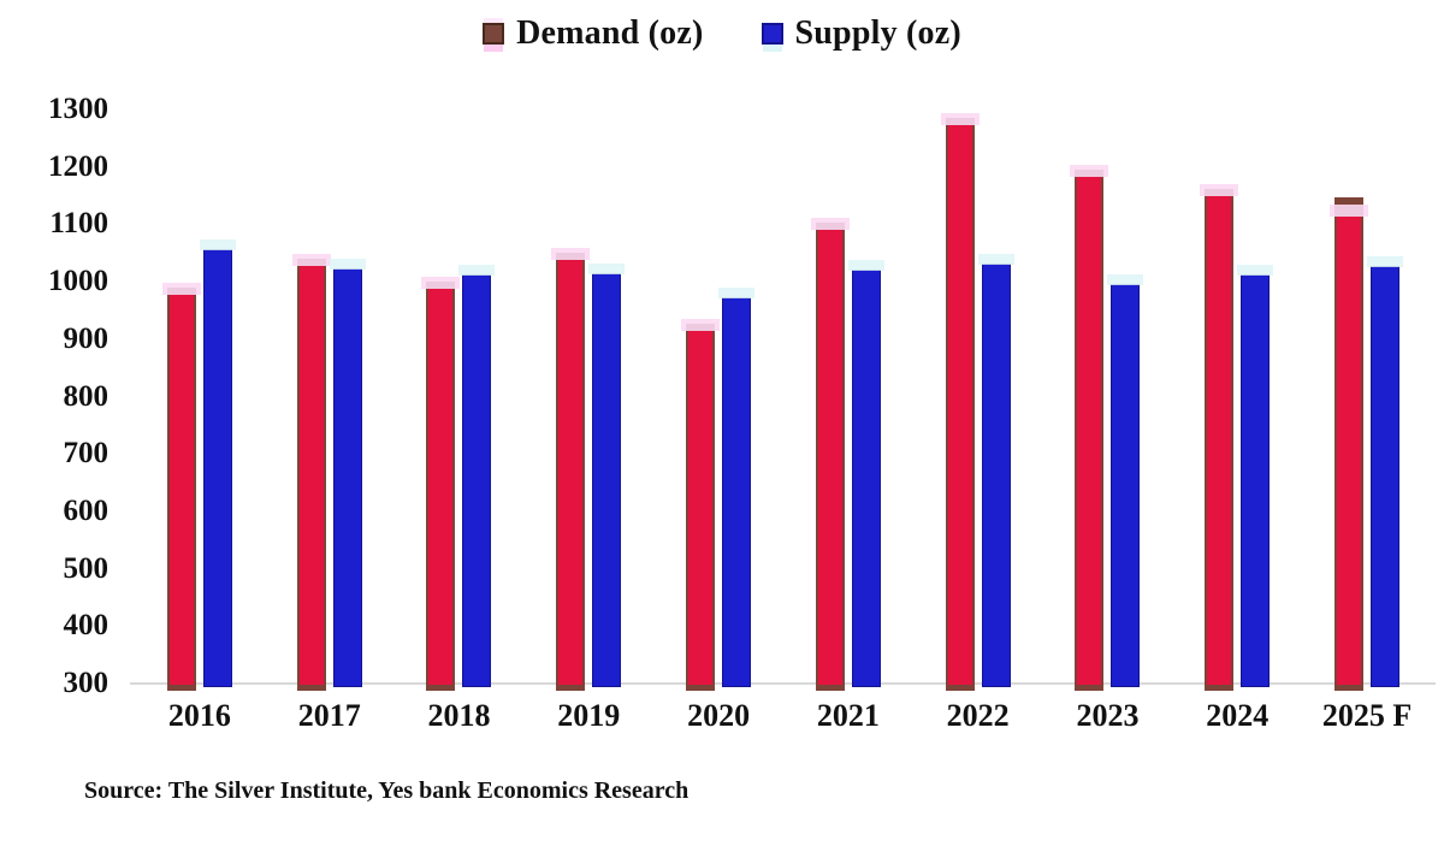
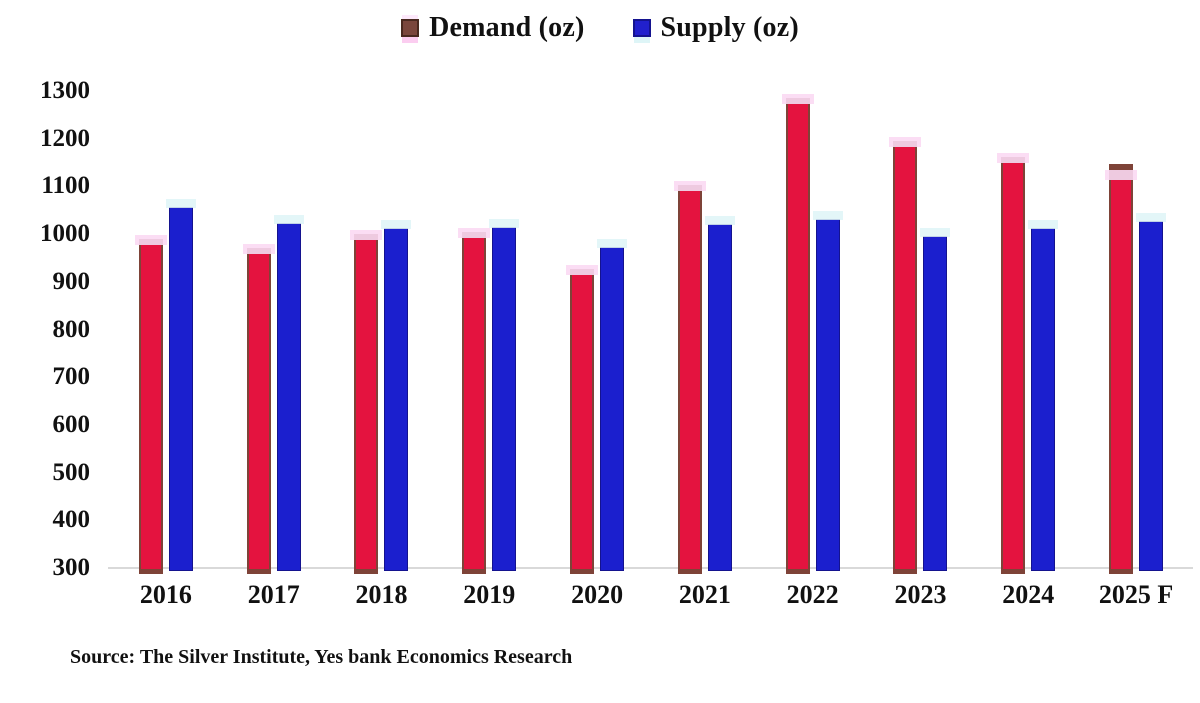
Demand (oz)/2017: 1040 -> 970
Demand (oz)/2019: 1050 -> 1000
